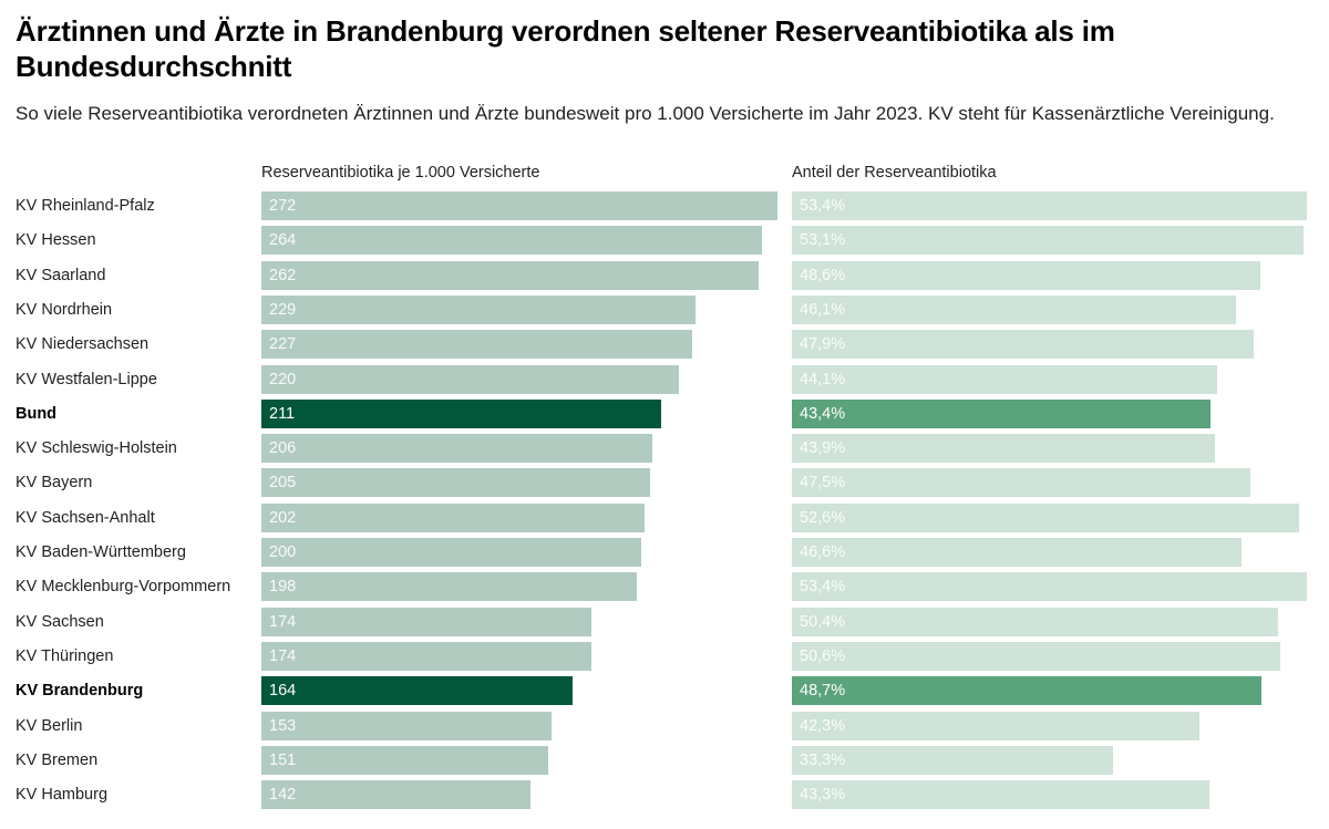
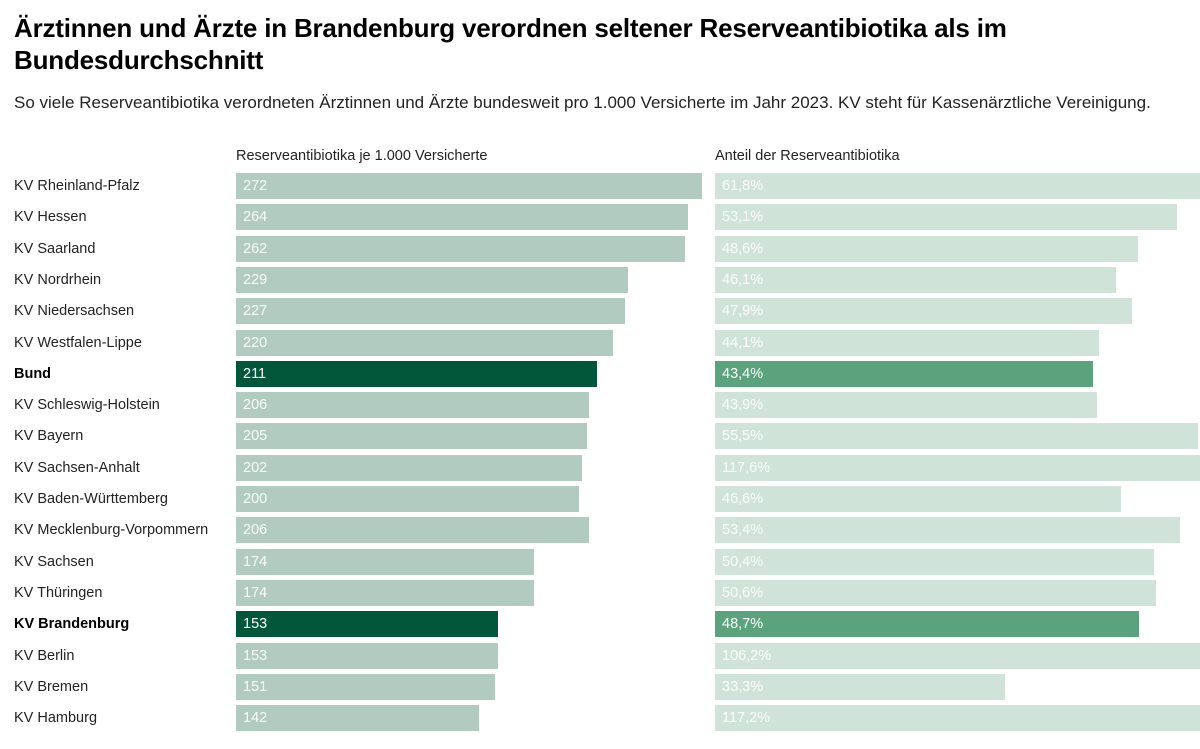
Anteil der Reserveantibiotika/KV Rheinland-Pfalz: 53,4% -> 61,8%
Anteil der Reserveantibiotika/KV Bayern: 47,5% -> 55,5%
Anteil der Reserveantibiotika/KV Sachsen-Anhalt: 52,6% -> 117,6%
Reserveantibiotika je 1.000 Versicherte/KV Mecklenburg-Vorpommern: 198 -> 206
Reserveantibiotika je 1.000 Versicherte/KV Brandenburg: 164 -> 153
Anteil der Reserveantibiotika/KV Berlin: 42,3% -> 106,2%
Anteil der Reserveantibiotika/KV Hamburg: 43,3% -> 117,2%
